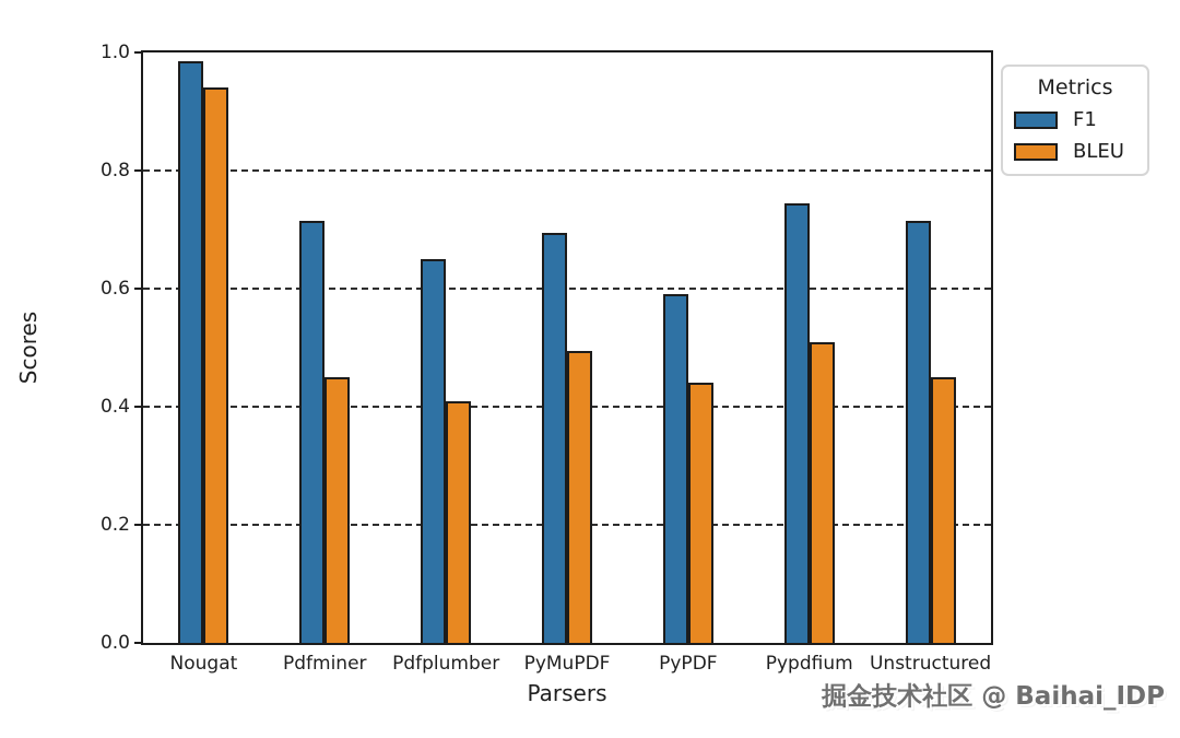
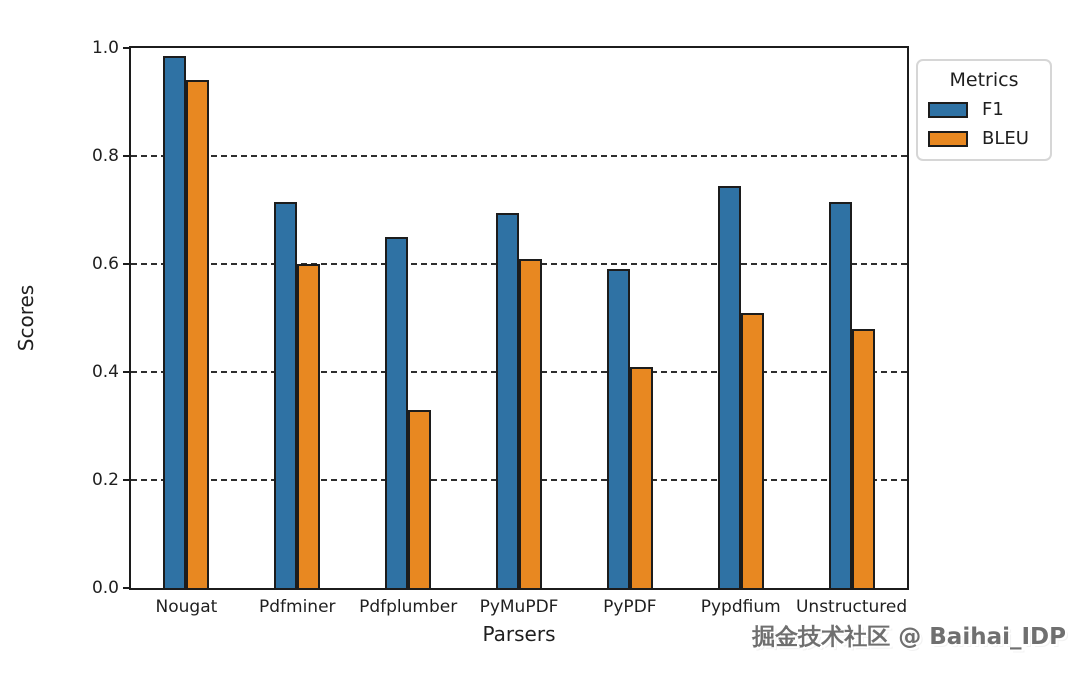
BLEU/Pdfminer: 0.45 -> 0.60
BLEU/Pdfplumber: 0.41 -> 0.33
BLEU/PyMuPDF: 0.49 -> 0.61
BLEU/PyPDF: 0.44 -> 0.41
BLEU/Unstructured: 0.45 -> 0.48
